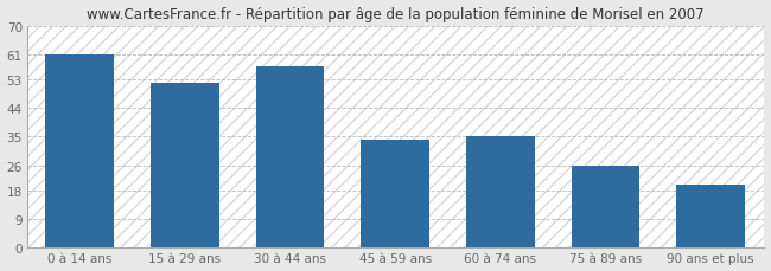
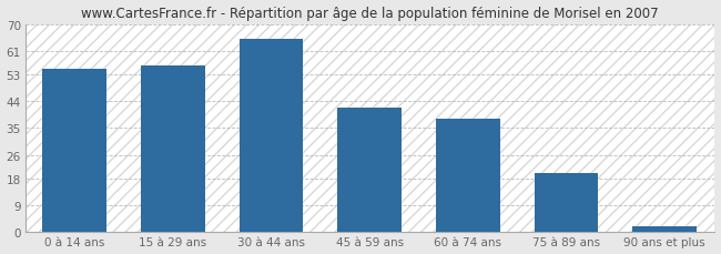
0 à 14 ans: 61 -> 55
15 à 29 ans: 52 -> 56
30 à 44 ans: 57 -> 65
45 à 59 ans: 34 -> 42
60 à 74 ans: 35 -> 38
75 à 89 ans: 26 -> 20
90 ans et plus: 20 -> 2
